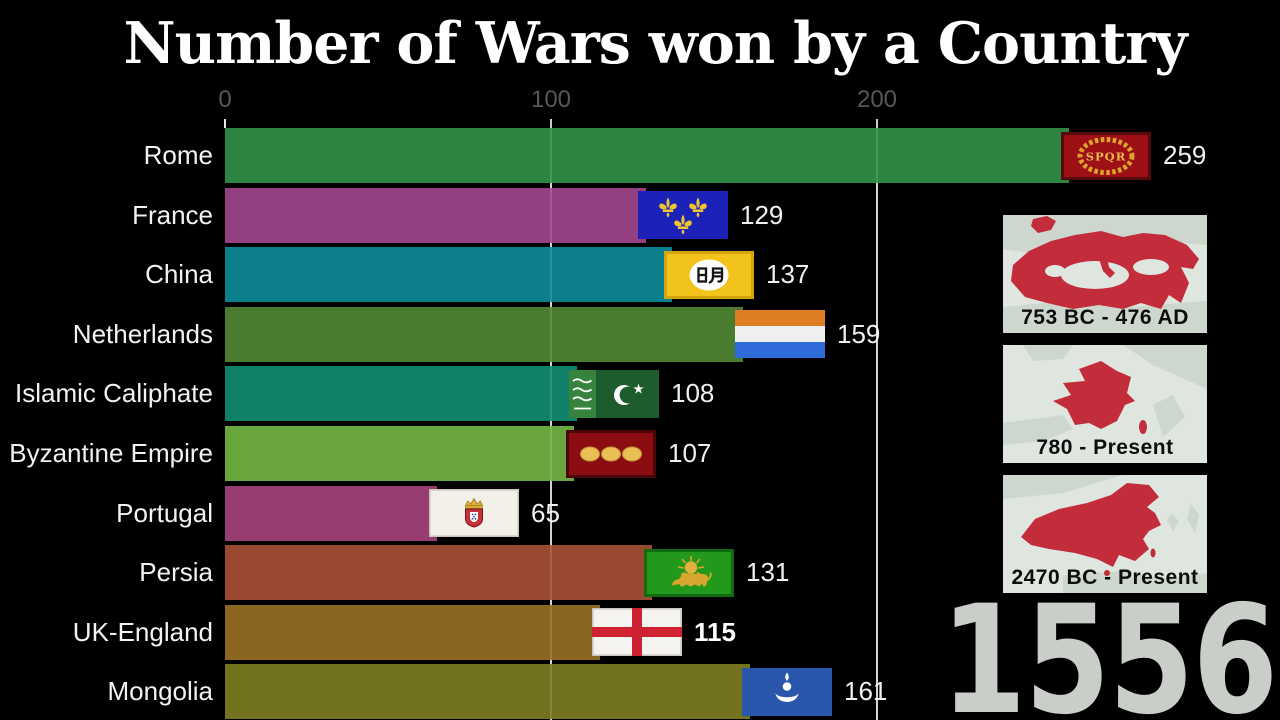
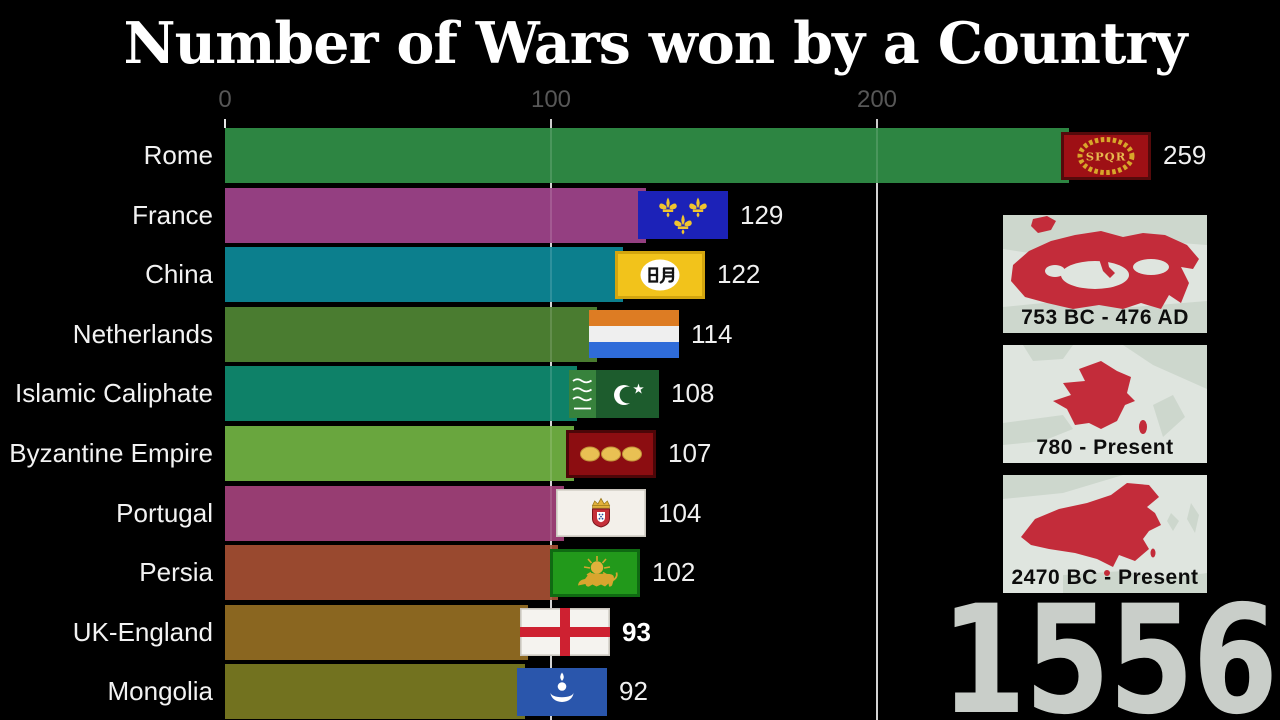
China: 137 -> 122
Netherlands: 159 -> 114
Portugal: 65 -> 104
Persia: 131 -> 102
UK-England: 115 -> 93
Mongolia: 161 -> 92
